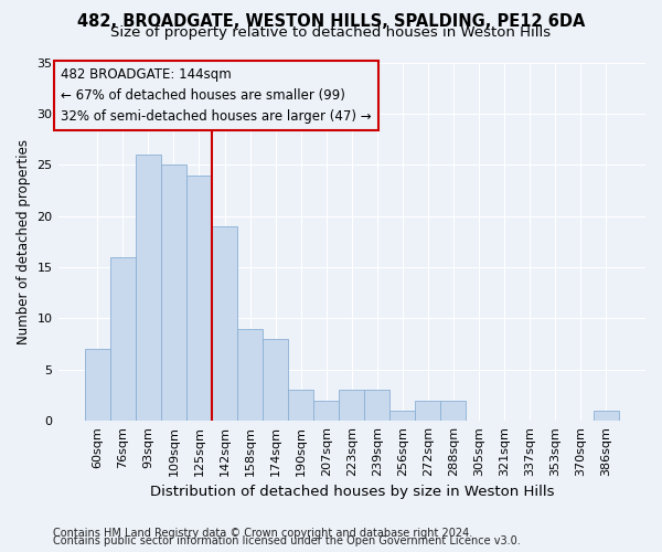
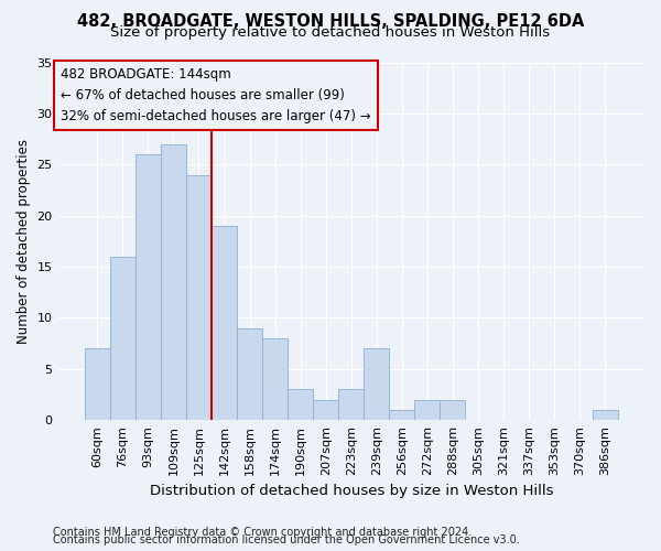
109sqm: 25 -> 27
239sqm: 3 -> 7
